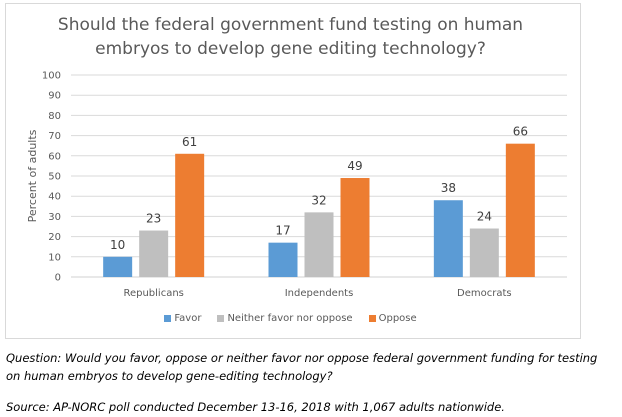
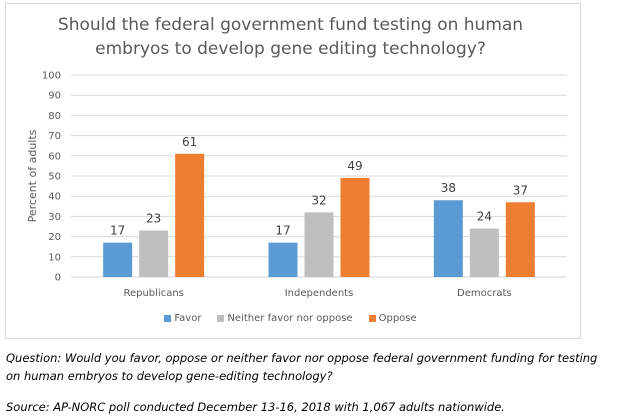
Favor/Republicans: 10 -> 17
Oppose/Democrats: 66 -> 37
